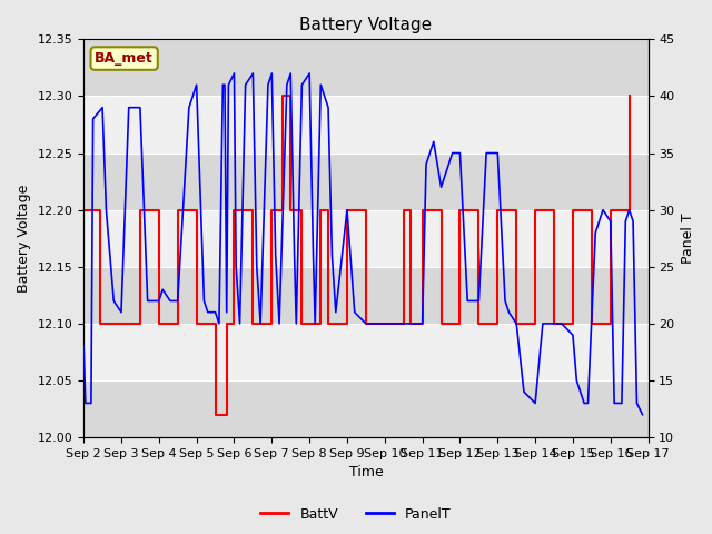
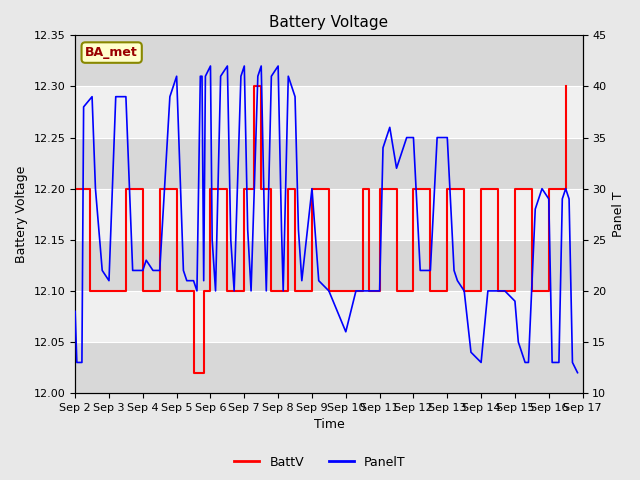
PanelT/Sep 10: 20 -> 16
